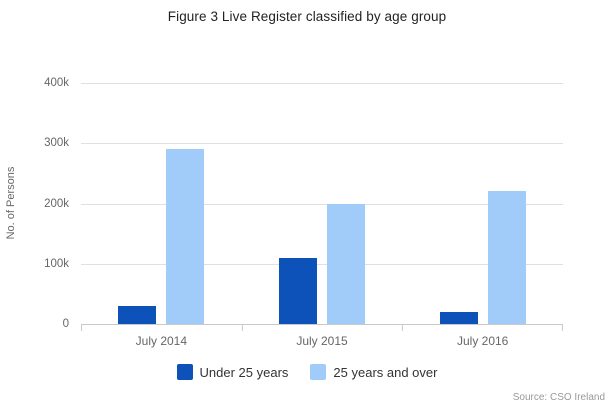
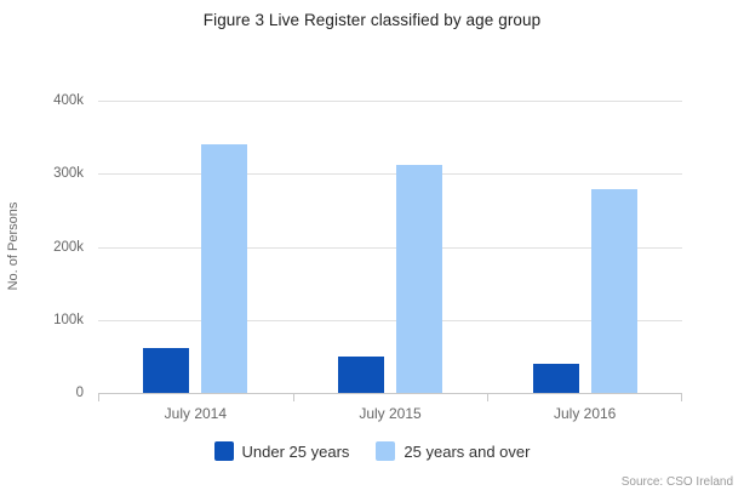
Under 25 years/July 2014: 30k -> 60k
25 years and over/July 2014: 290k -> 340k
Under 25 years/July 2015: 110k -> 50k
25 years and over/July 2015: 200k -> 310k
Under 25 years/July 2016: 20k -> 40k
25 years and over/July 2016: 220k -> 280k
